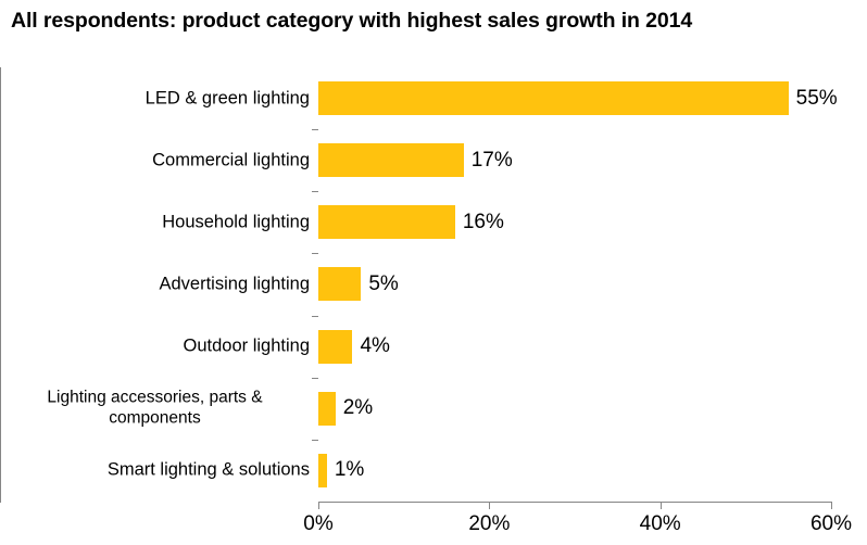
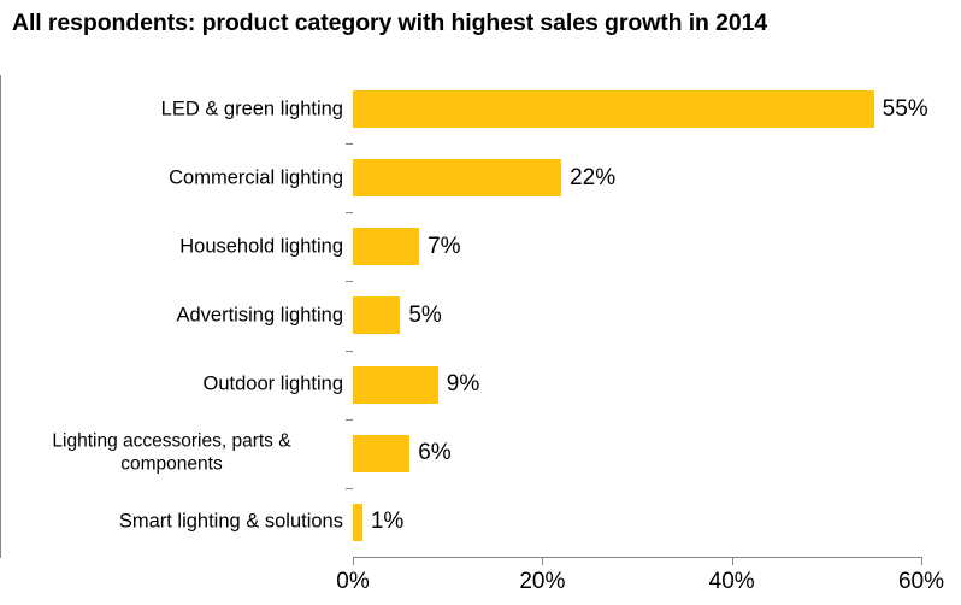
Commercial lighting: 17% -> 22%
Household lighting: 16% -> 7%
Outdoor lighting: 4% -> 9%
Lighting accessories, parts & components: 2% -> 6%
